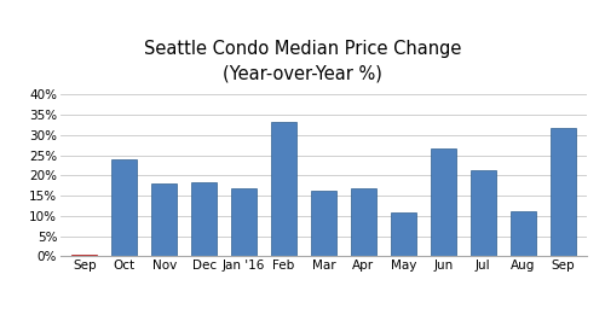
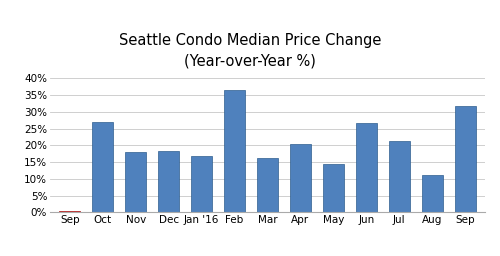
Oct: 24.0% -> 27.0%
Feb: 33.3% -> 36.5%
Apr: 16.7% -> 20.5%
May: 11.0% -> 14.5%
